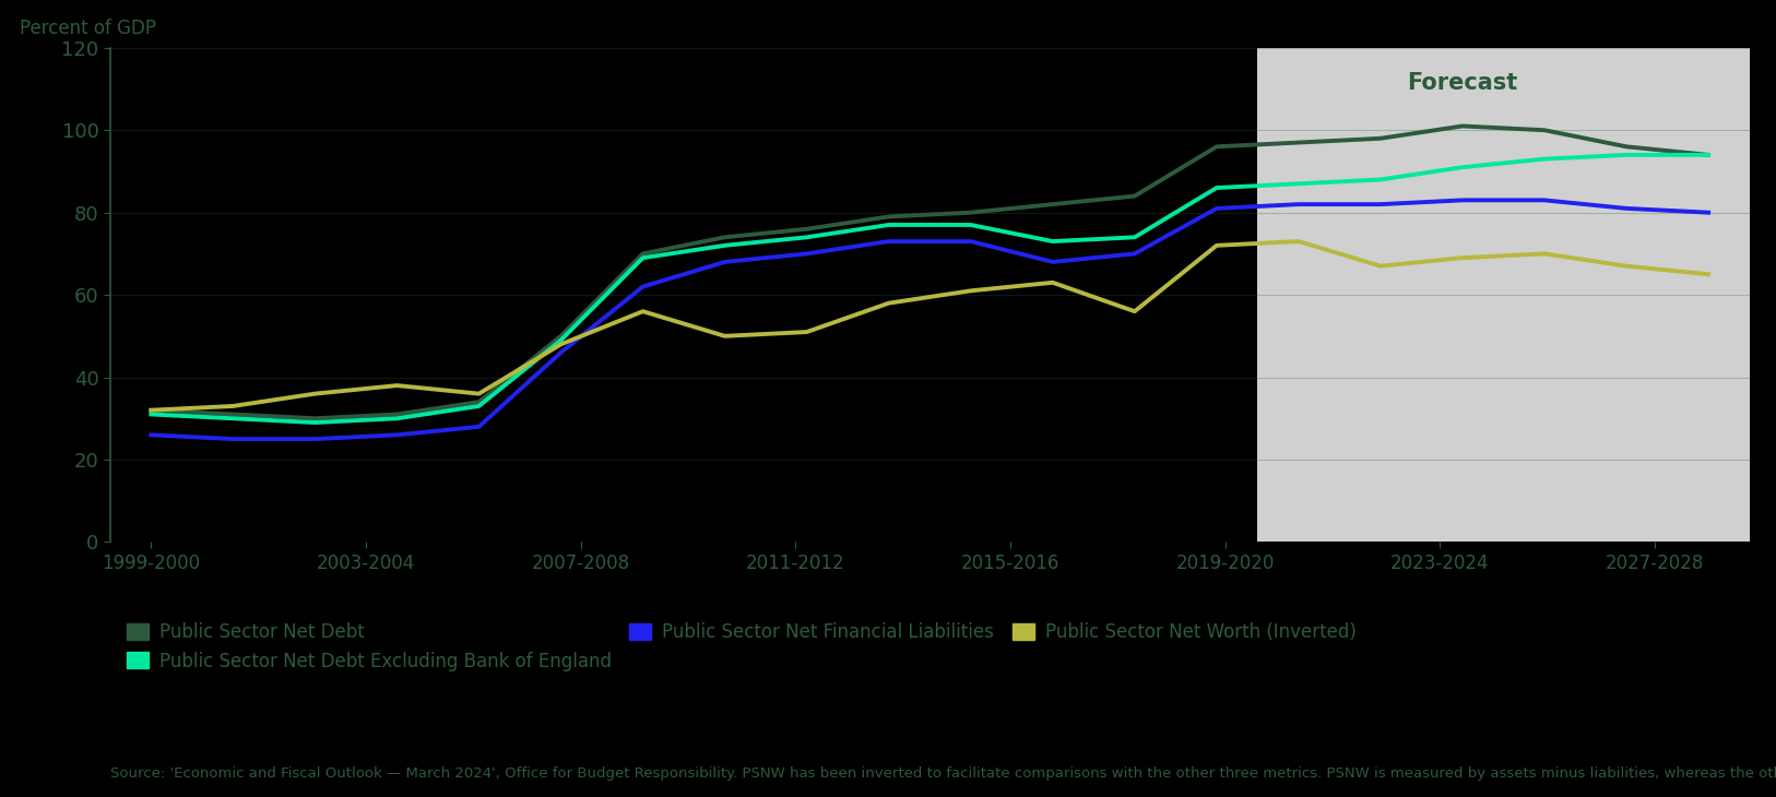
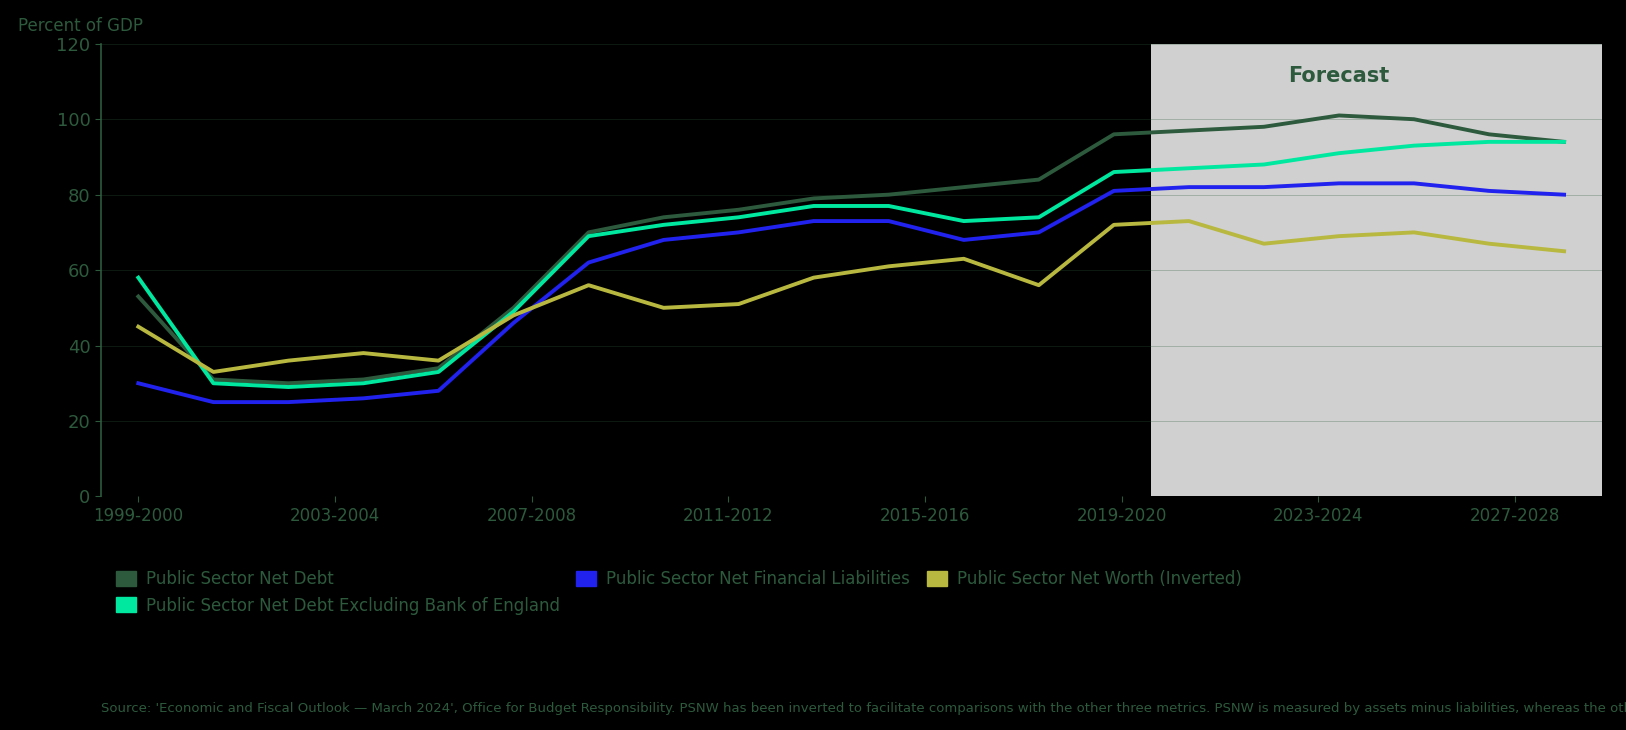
Public Sector Net Debt/1999-2000: 32 -> 53
Public Sector Net Debt Excluding Bank of England/1999-2000: 31 -> 58
Public Sector Net Financial Liabilities/1999-2000: 26 -> 30
Public Sector Net Worth (Inverted)/1999-2000: 32 -> 45
